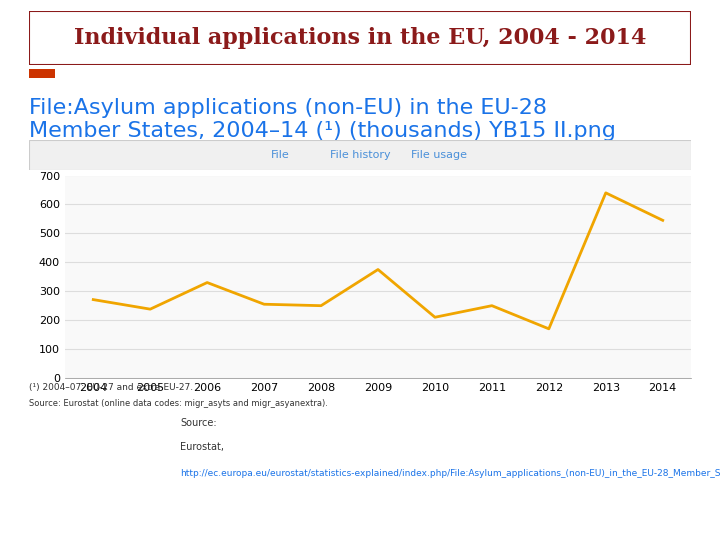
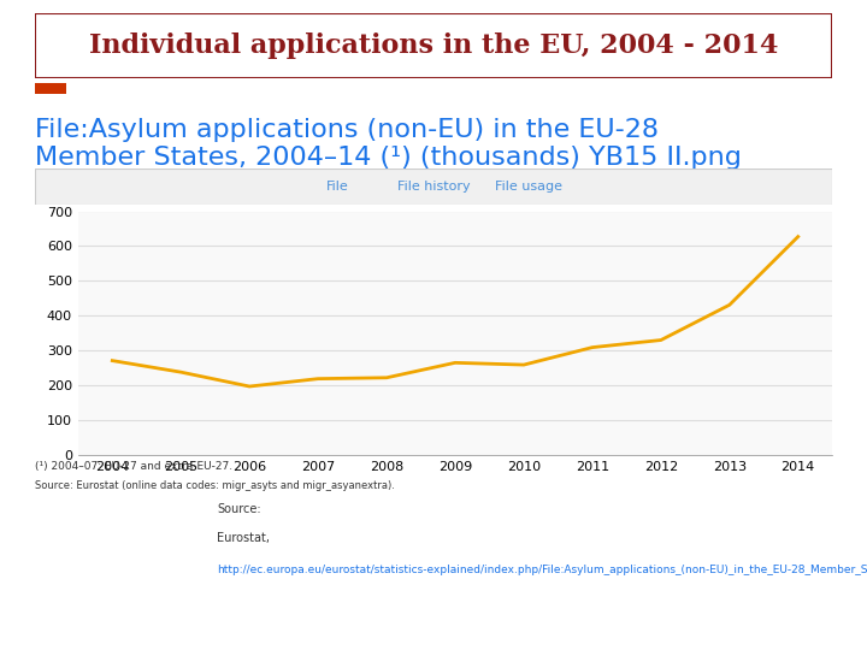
2006: 330 -> 197
2007: 255 -> 219
2008: 250 -> 222
2009: 375 -> 265
2010: 210 -> 259
2011: 250 -> 309
2012: 170 -> 330
2013: 640 -> 431
2014: 545 -> 627
